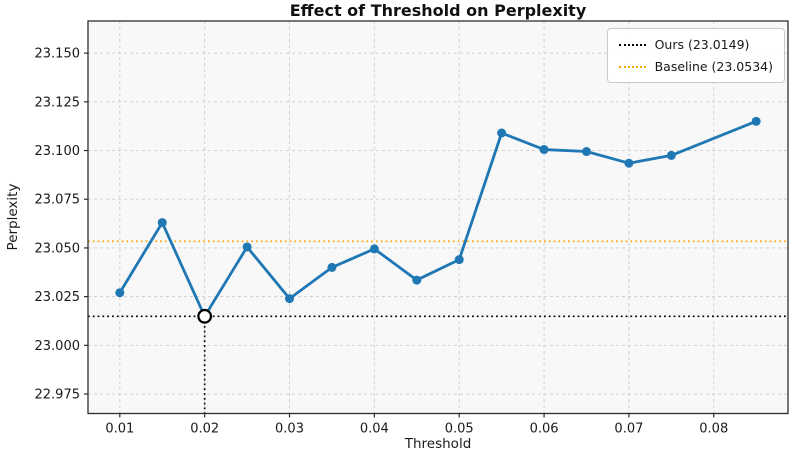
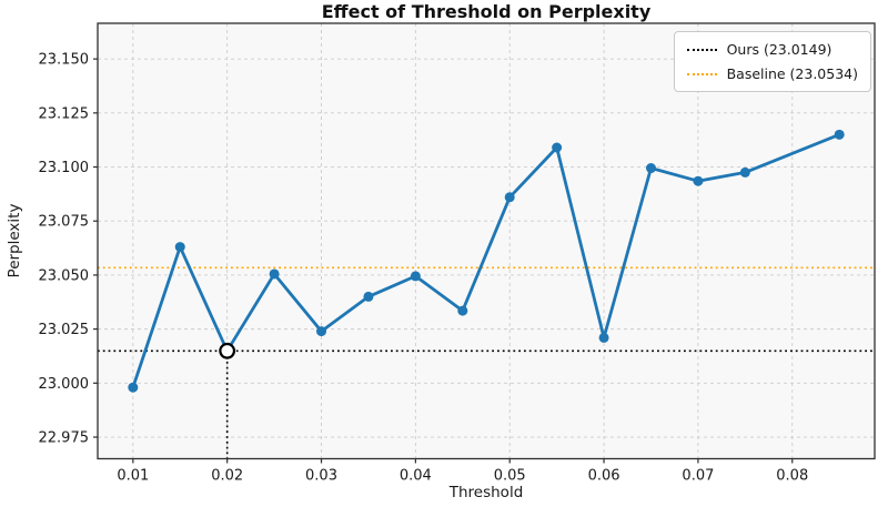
0.01: 23.027 -> 22.998
0.05: 23.044 -> 23.086
0.06: 23.101 -> 23.021
